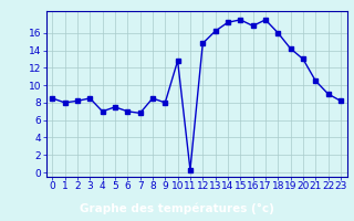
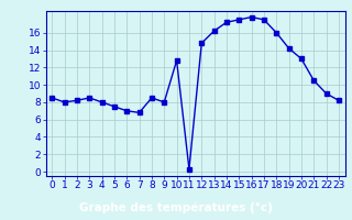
4: 7.0 -> 8.0
16: 16.8 -> 17.8
